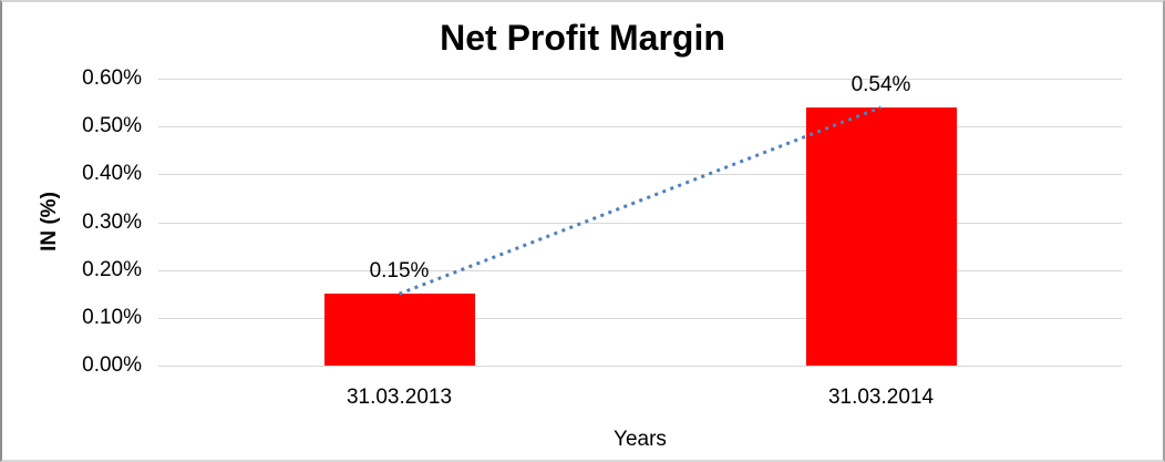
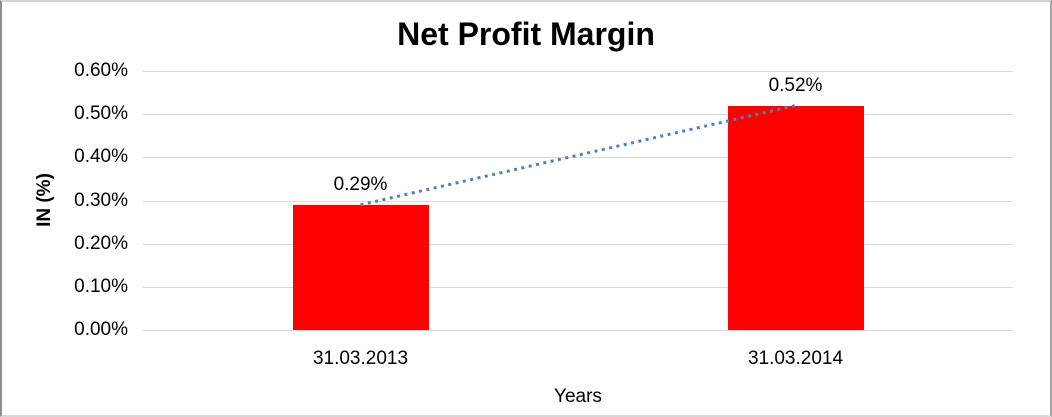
31.03.2013: 0.15% -> 0.29%
31.03.2014: 0.54% -> 0.52%
